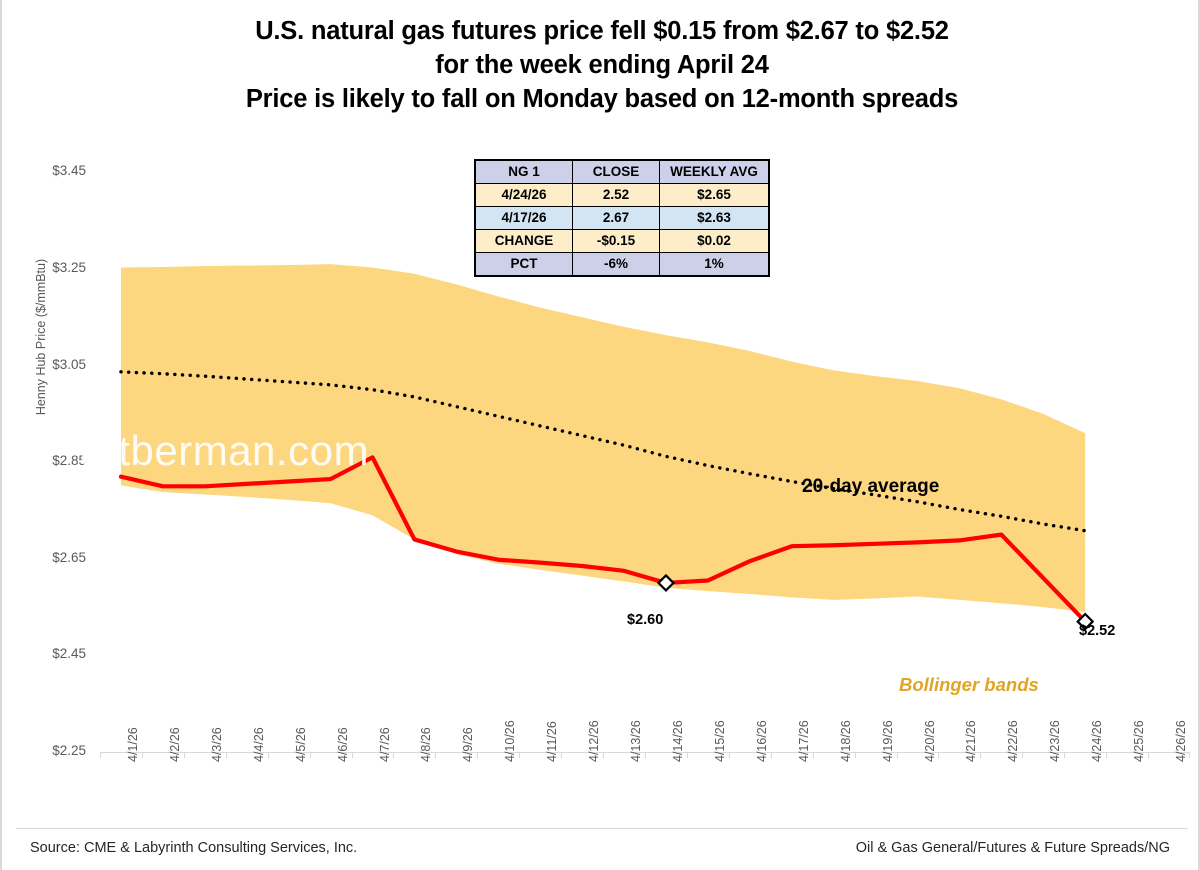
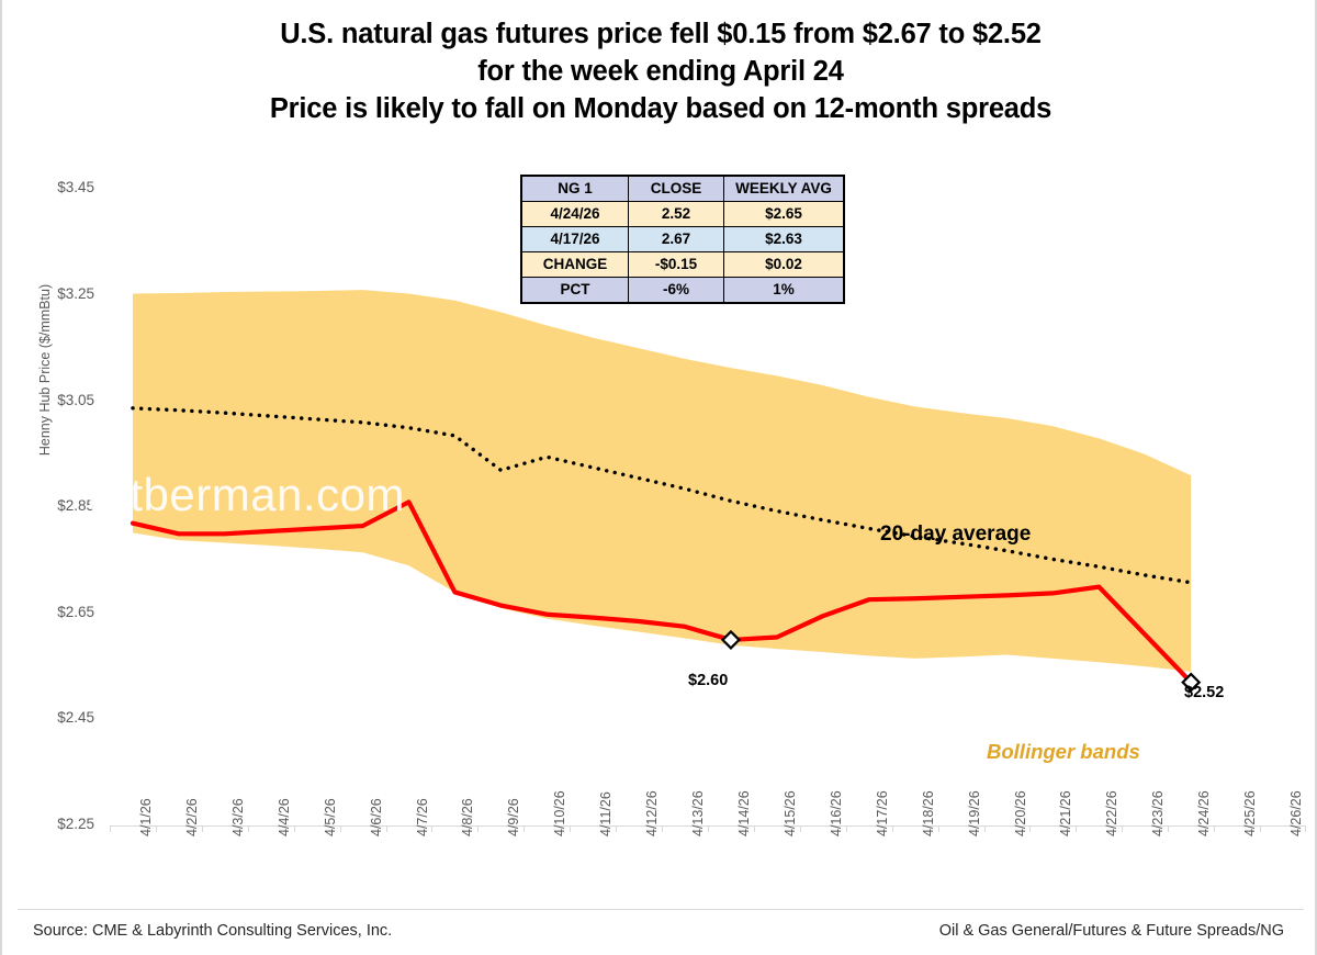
20-day average/4/9/26: $2.96 -> $2.92
